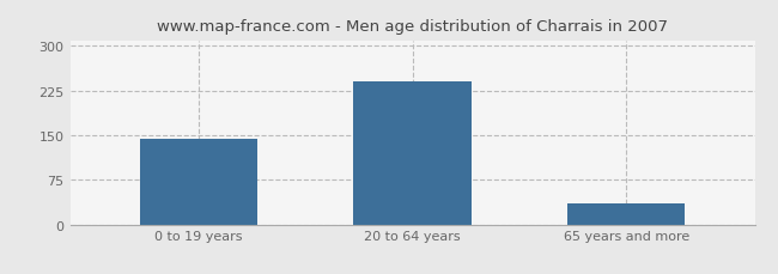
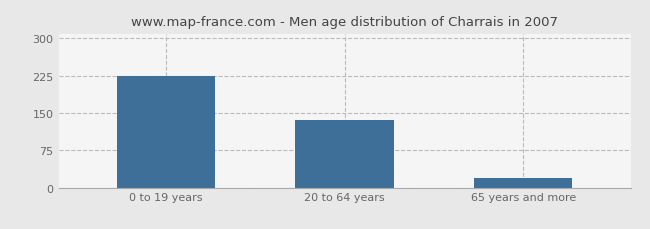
0 to 19 years: 145 -> 225
20 to 64 years: 240 -> 135
65 years and more: 35 -> 20
